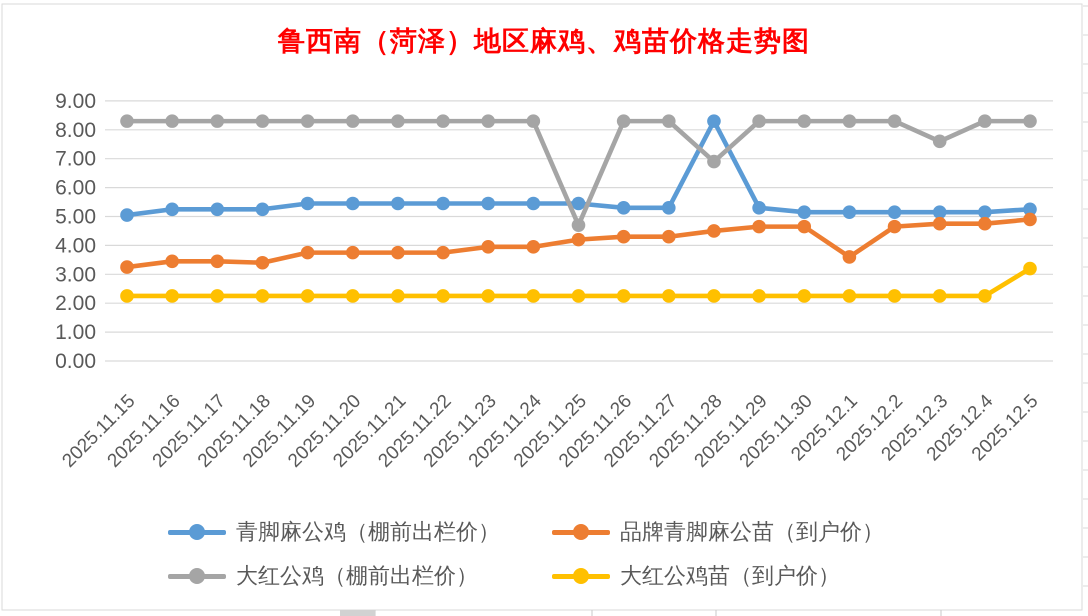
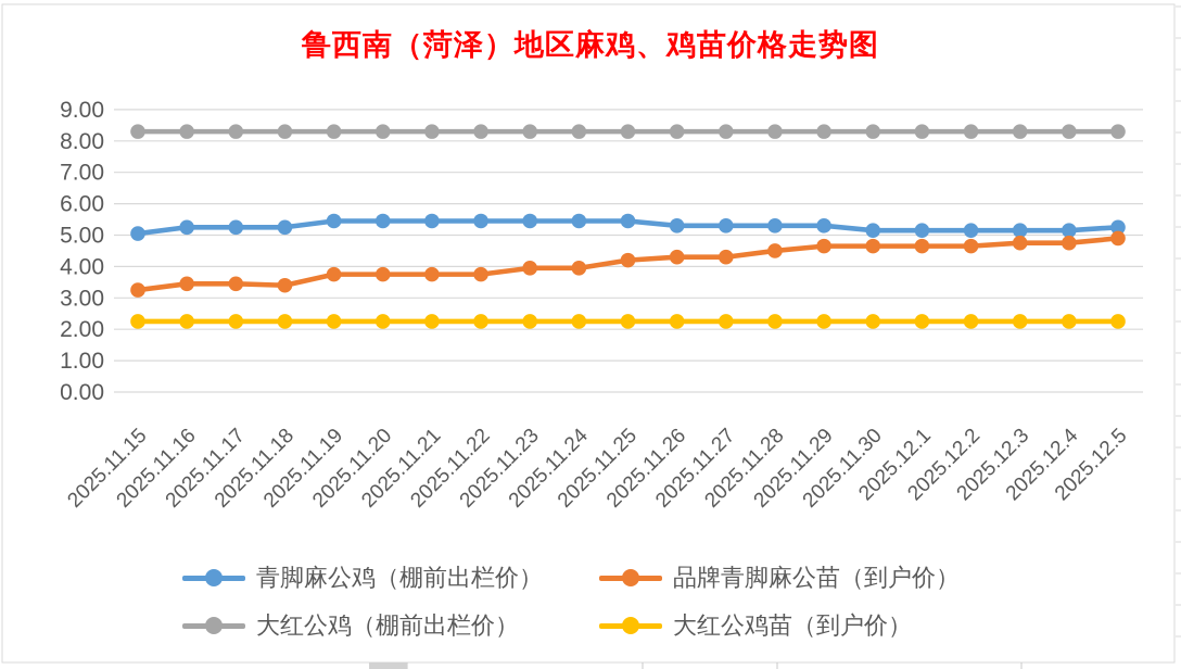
大红公鸡（棚前出栏价）/2025.11.25: 4.7 -> 8.3
青脚麻公鸡（棚前出栏价）/2025.11.28: 8.3 -> 5.3
大红公鸡（棚前出栏价）/2025.11.28: 6.9 -> 8.3
品牌青脚麻公苗（到户价）/2025.12.1: 3.6 -> 4.7
大红公鸡（棚前出栏价）/2025.12.3: 7.6 -> 8.3
大红公鸡苗（到户价）/2025.12.5: 3.2 -> 2.2
